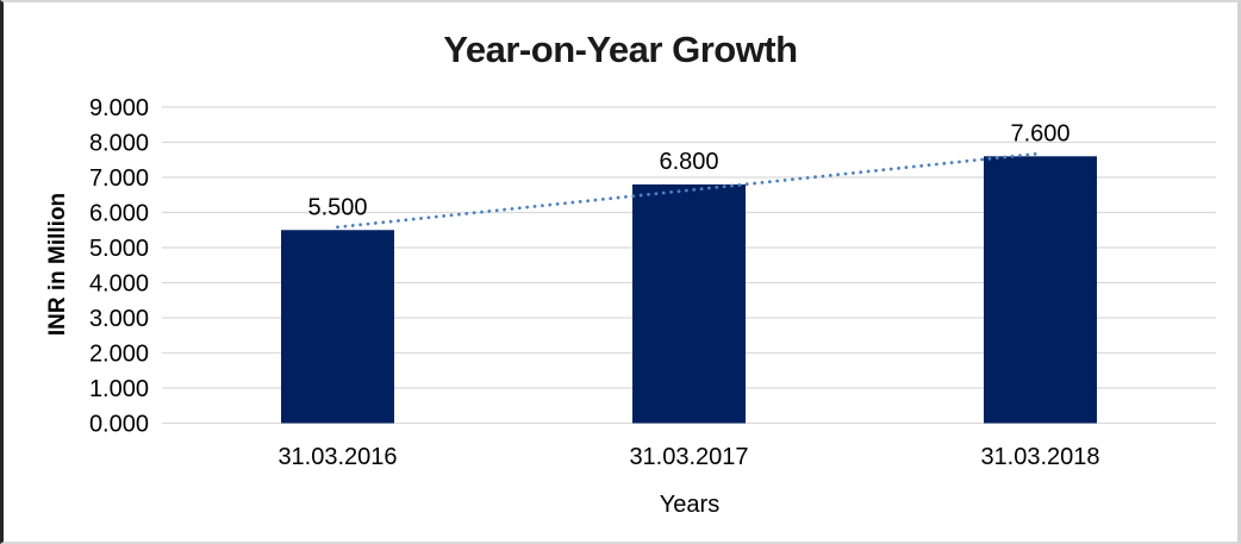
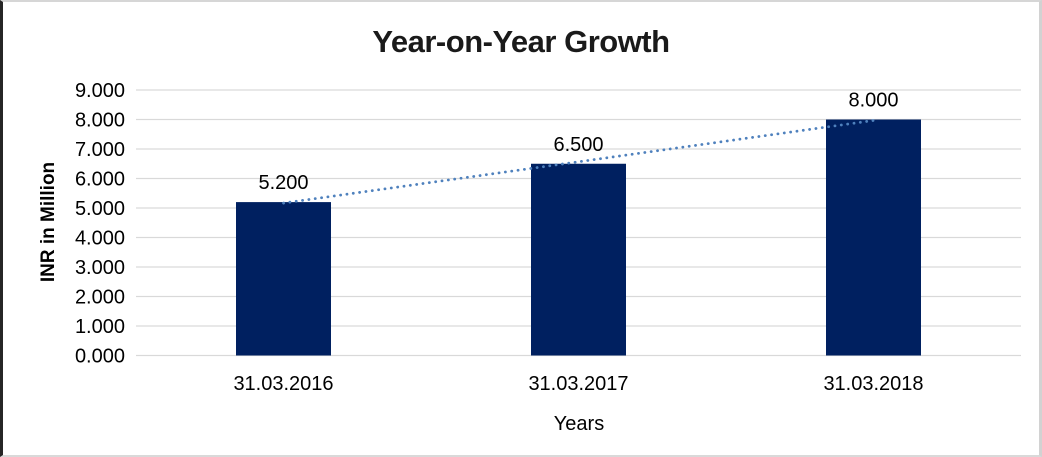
31.03.2016: 5.500 -> 5.200
31.03.2017: 6.800 -> 6.500
31.03.2018: 7.600 -> 8.000
